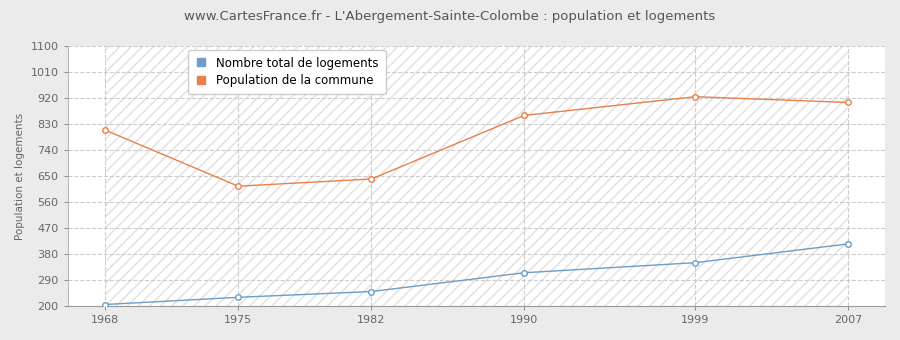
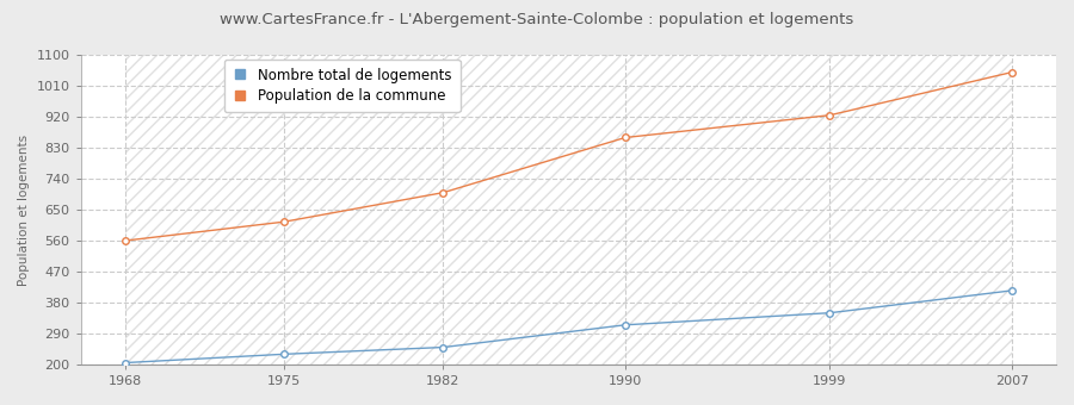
Population de la commune/1968: 810 -> 560
Population de la commune/1982: 640 -> 700
Population de la commune/2007: 905 -> 1050
